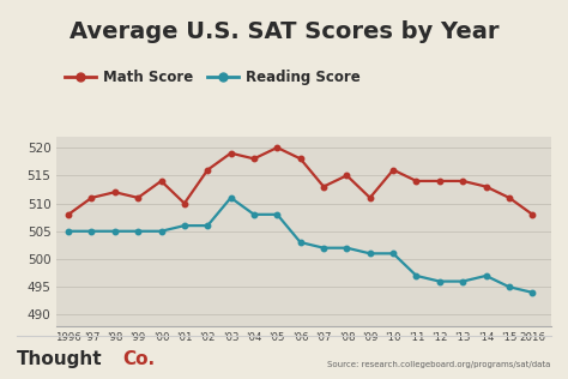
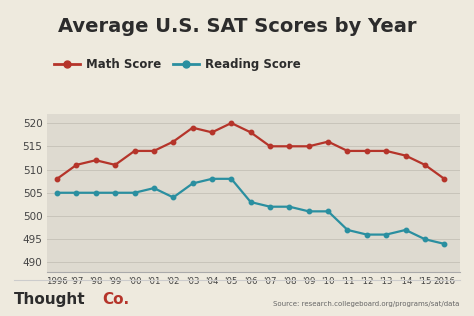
Math Score/'01: 510 -> 514
Reading Score/'02: 506 -> 504
Reading Score/'03: 511 -> 507
Math Score/'07: 513 -> 515
Math Score/'09: 511 -> 515
